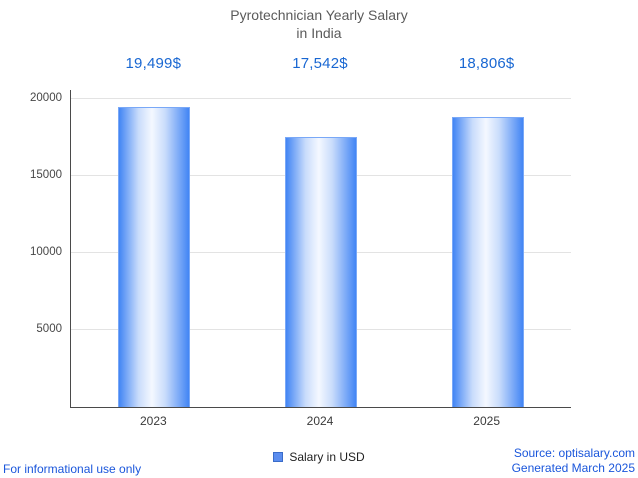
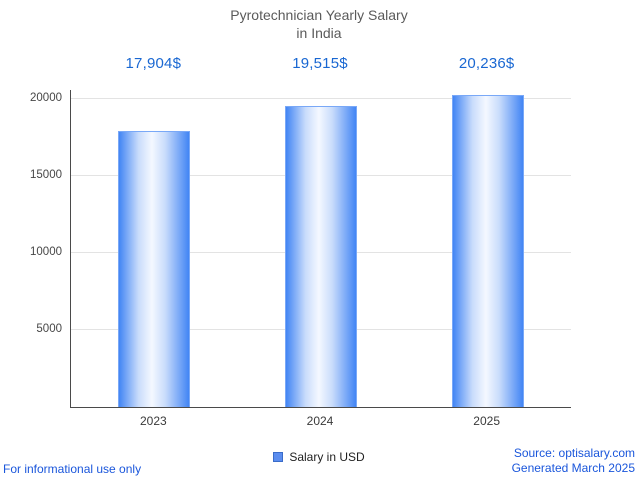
2023: 19,499 -> 17,904
2024: 17,542 -> 19,515
2025: 18,806 -> 20,236
